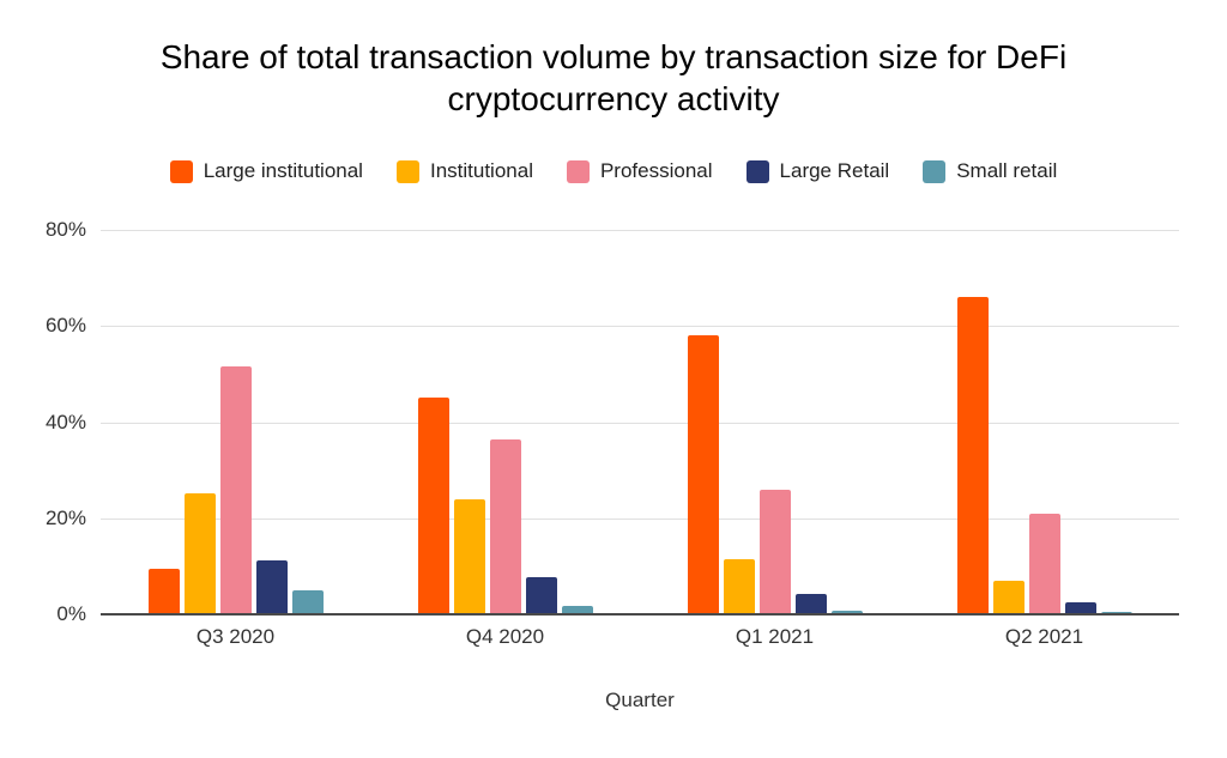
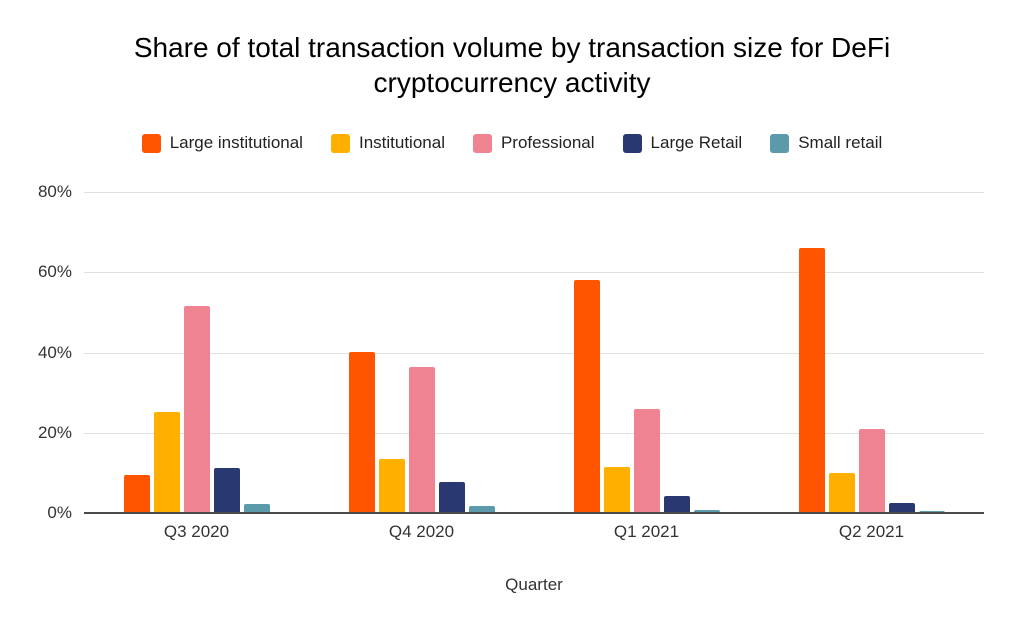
Small retail/Q3 2020: 5% -> 2%
Large institutional/Q4 2020: 45% -> 40%
Institutional/Q4 2020: 24% -> 14%
Institutional/Q2 2021: 7% -> 10%
